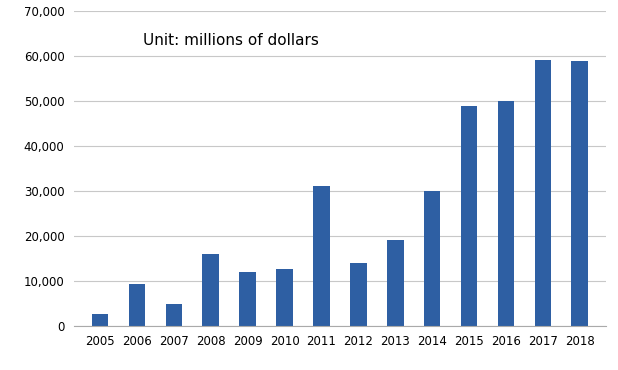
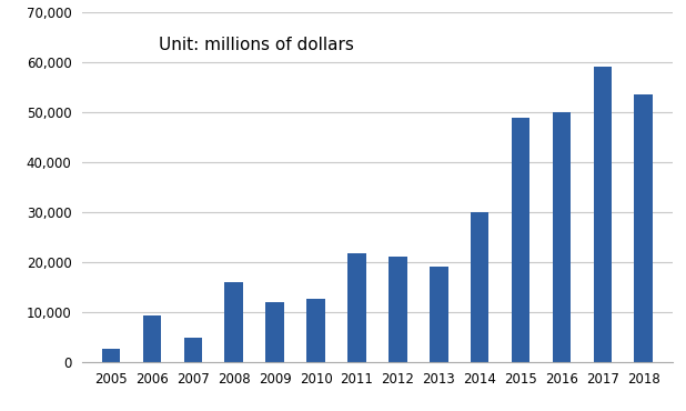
2011: 31,000 -> 21,800
2012: 14,000 -> 21,000
2018: 59,000 -> 53,500
